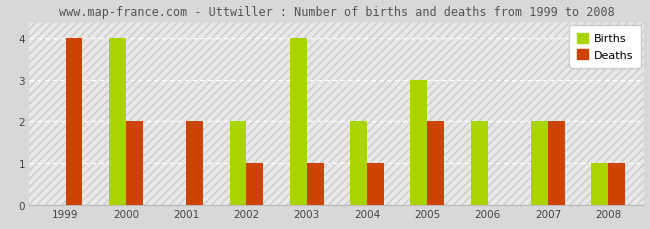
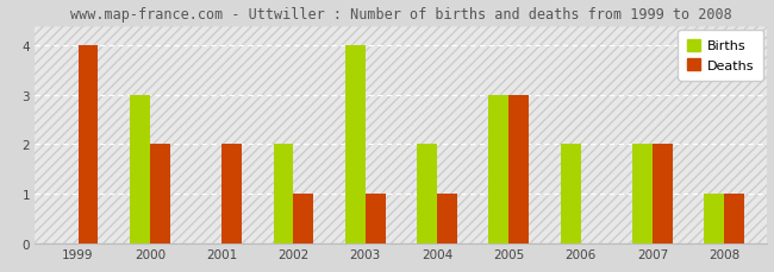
Births/2000: 4 -> 3
Deaths/2005: 2 -> 3
